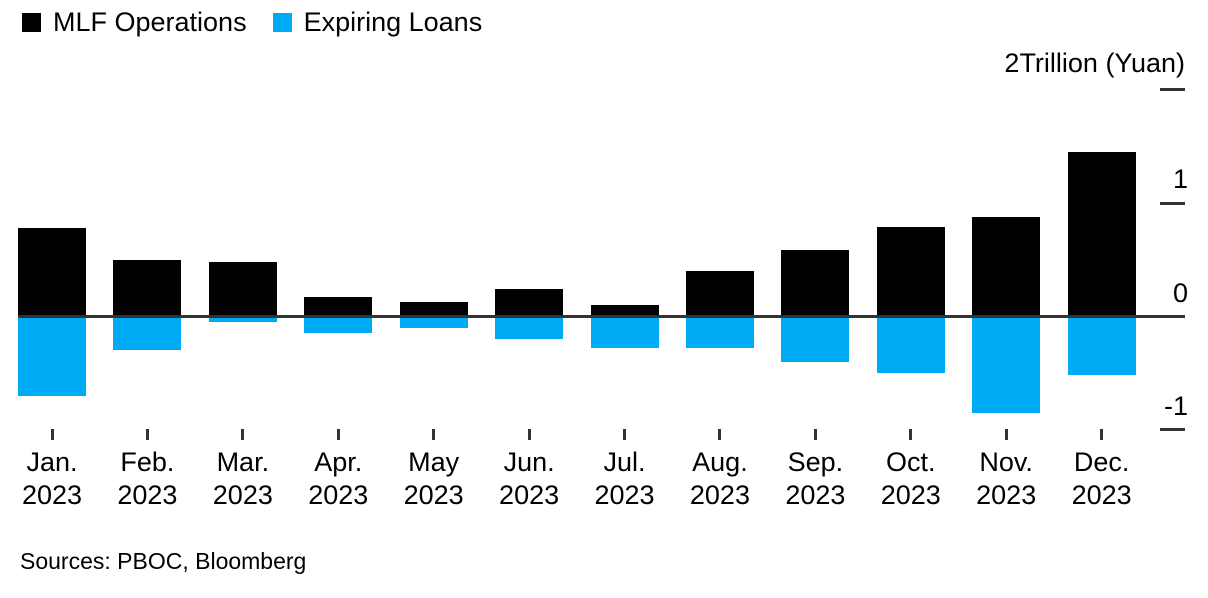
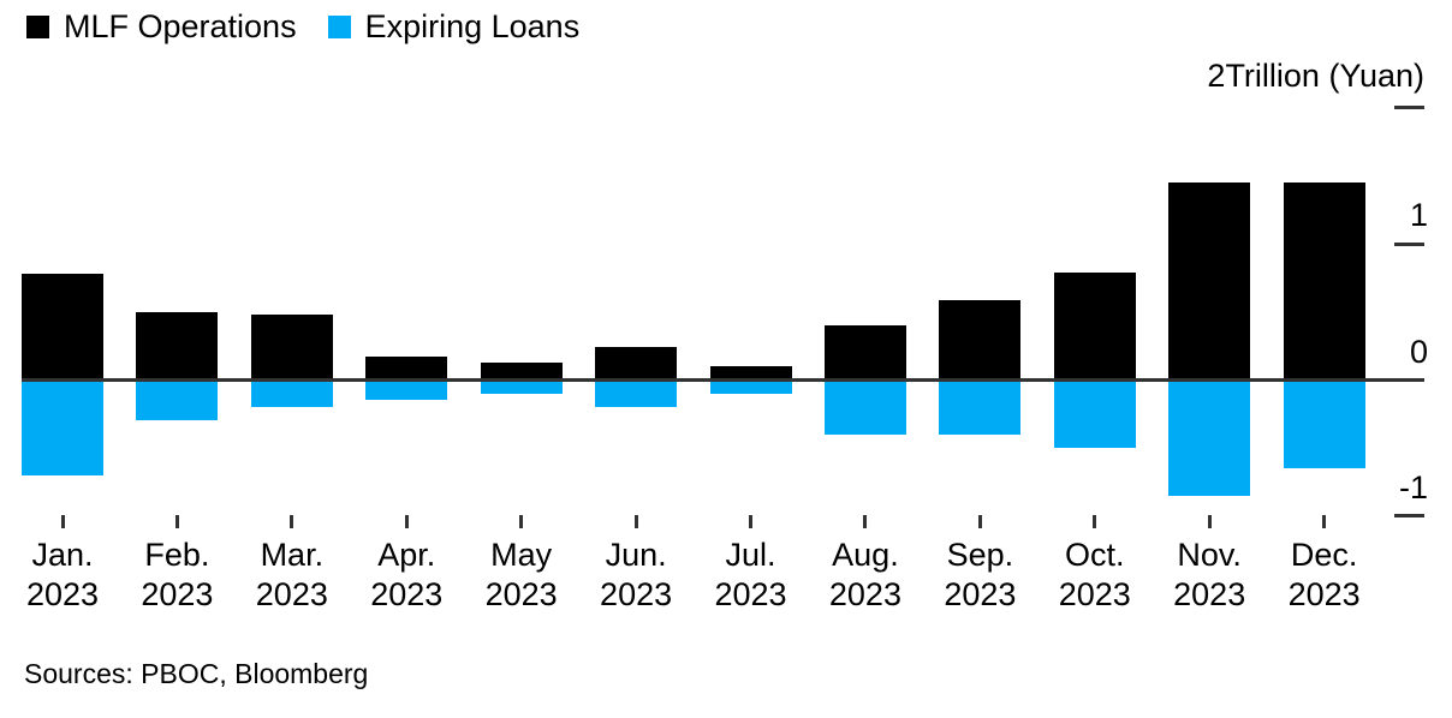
Expiring Loans/Mar. 2023: -0.05 -> -0.20
Expiring Loans/Jul. 2023: -0.28 -> -0.10
Expiring Loans/Aug. 2023: -0.28 -> -0.40
MLF Operations/Nov. 2023: 0.88 -> 1.45
Expiring Loans/Dec. 2023: -0.52 -> -0.65
